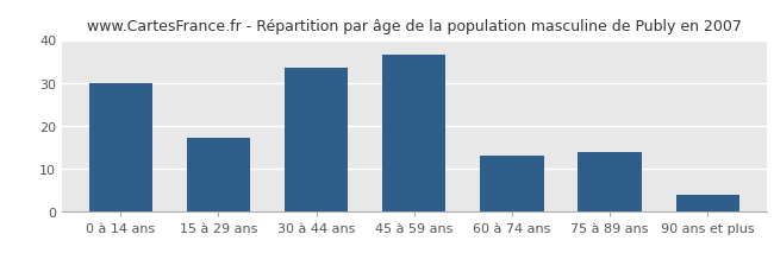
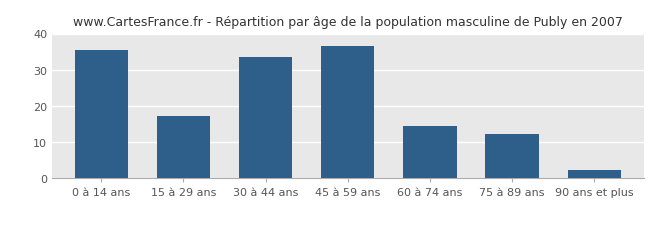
0 à 14 ans: 30.0 -> 35.5
60 à 74 ans: 13.0 -> 14.5
75 à 89 ans: 14.0 -> 12.2
90 ans et plus: 4.0 -> 2.2
